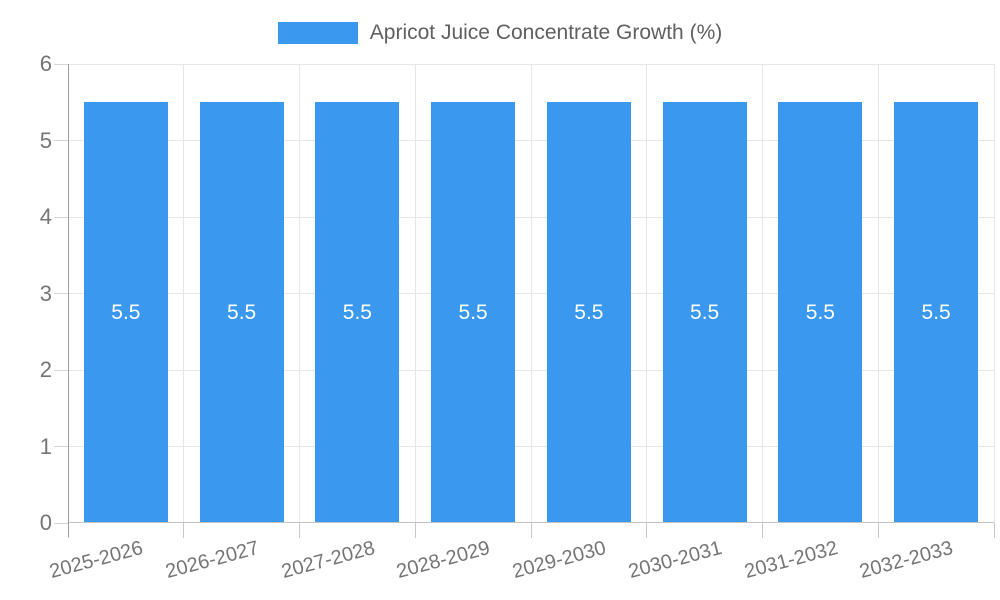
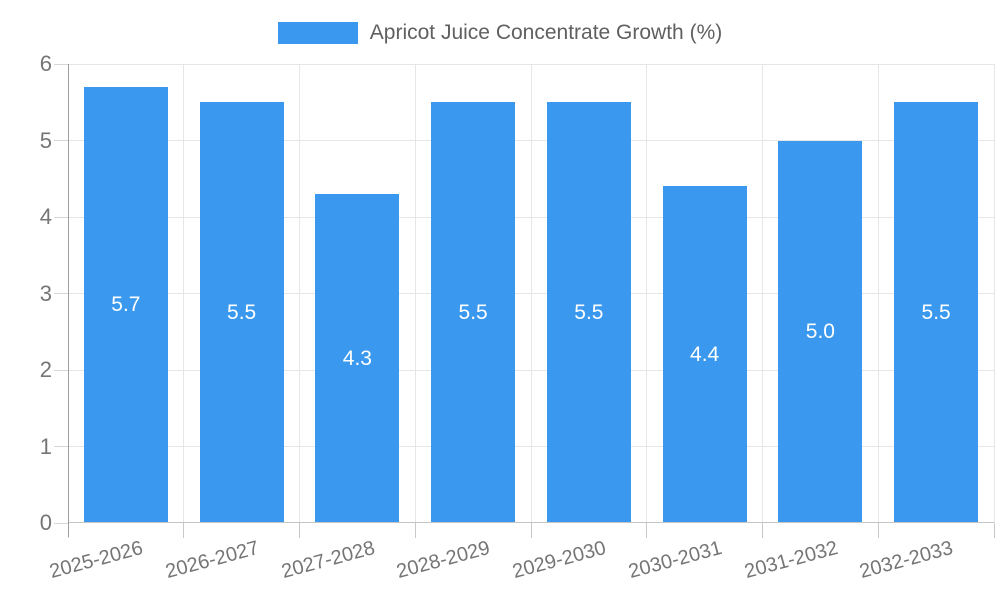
2025-2026: 5.5 -> 5.7
2027-2028: 5.5 -> 4.3
2030-2031: 5.5 -> 4.4
2031-2032: 5.5 -> 5.0
